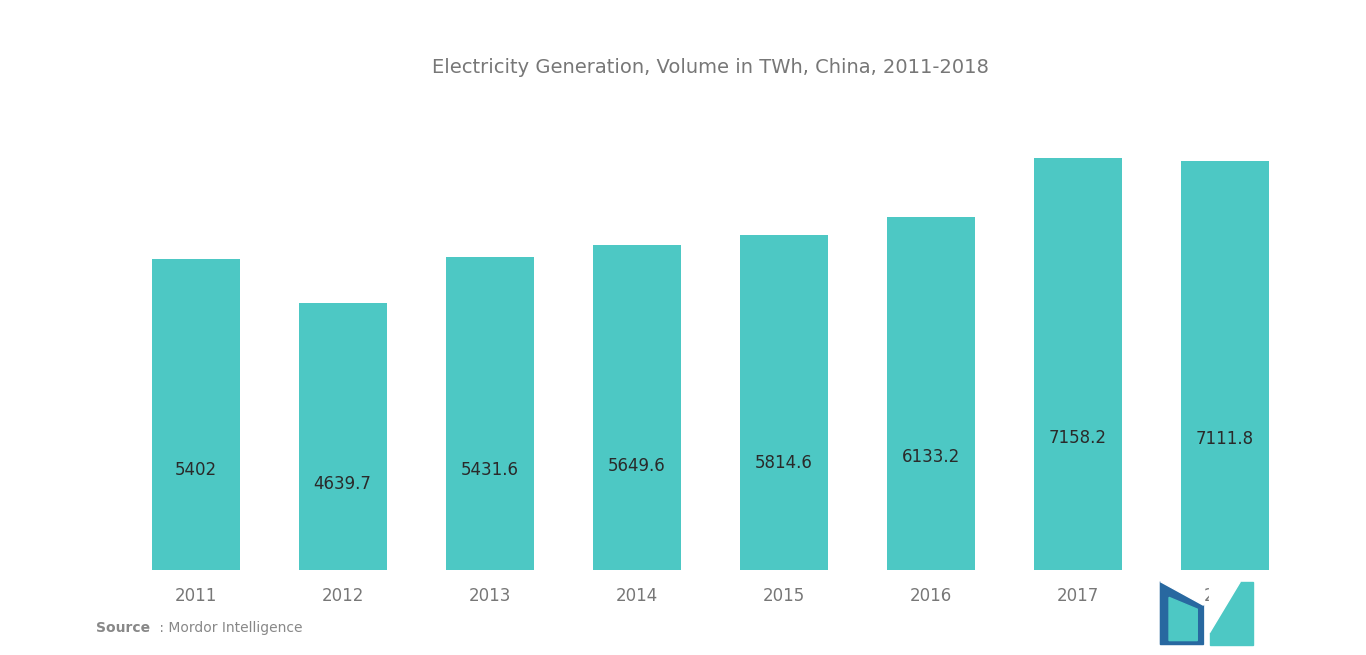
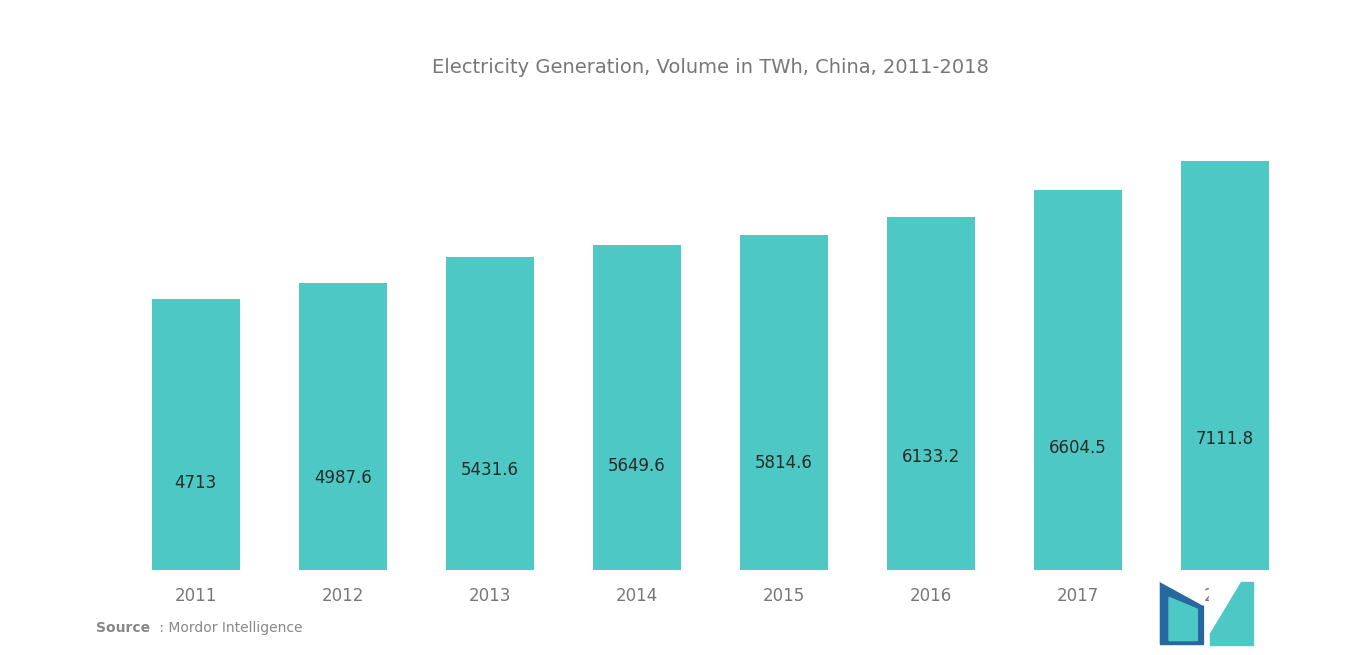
2011: 5402 -> 4713
2012: 4639.7 -> 4987.6
2017: 7158.2 -> 6604.5
